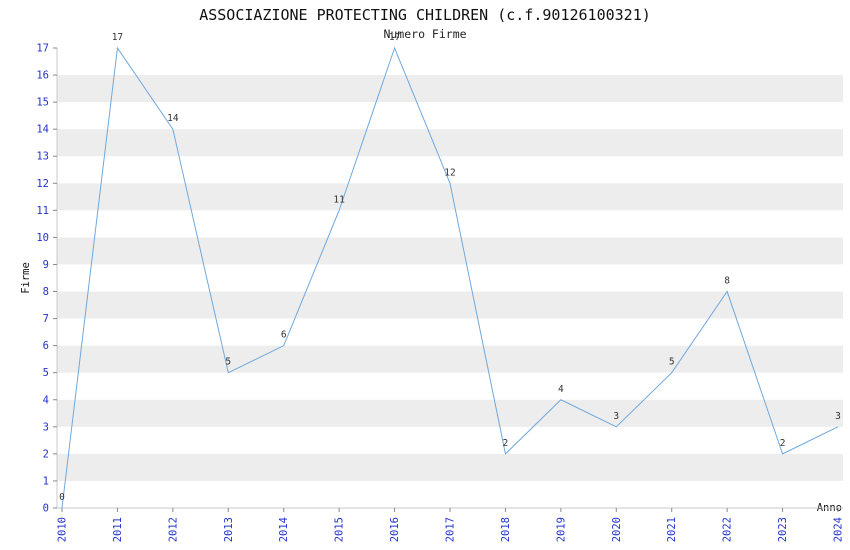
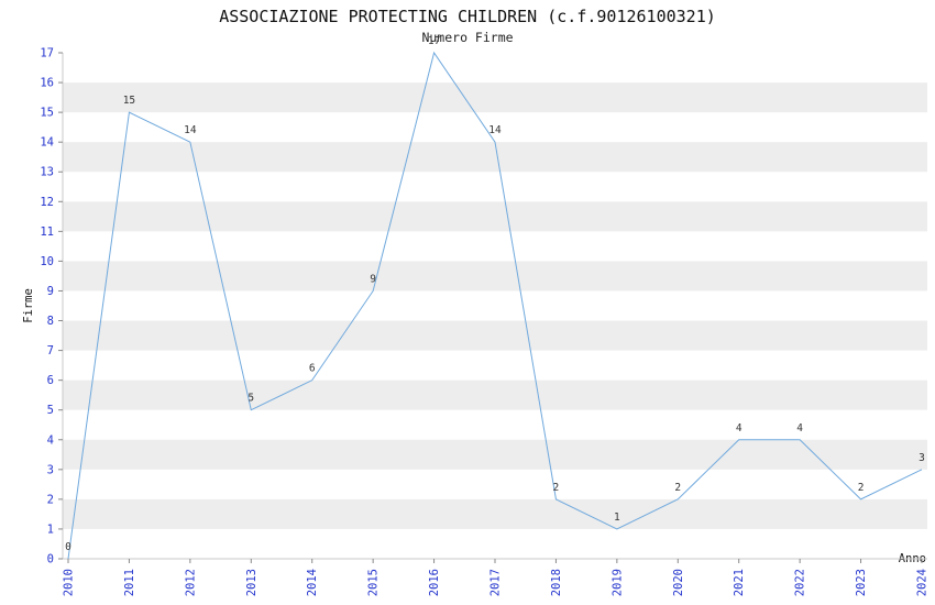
2011: 17 -> 15
2015: 11 -> 9
2017: 12 -> 14
2019: 4 -> 1
2020: 3 -> 2
2021: 5 -> 4
2022: 8 -> 4
